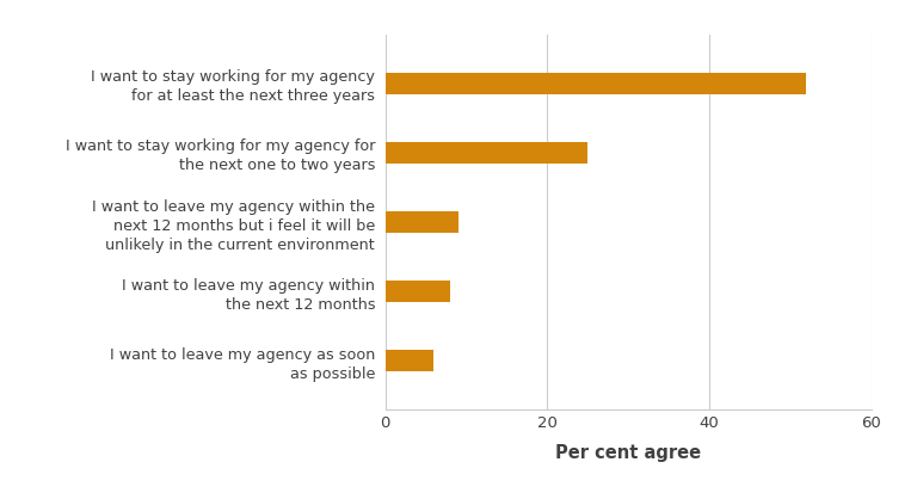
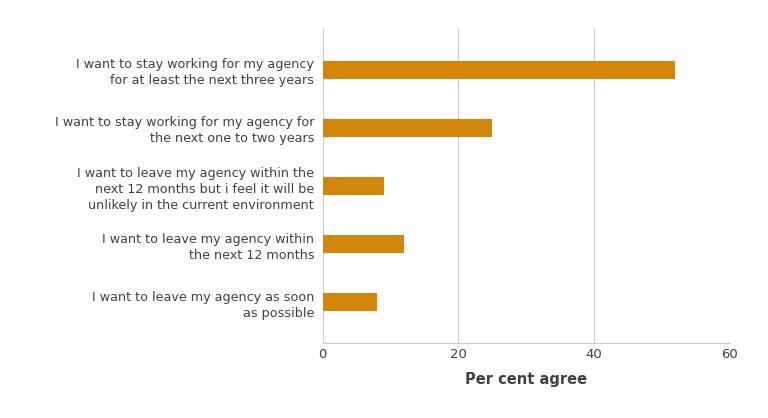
I want to leave my agency within the next 12 months: 8 -> 12
I want to leave my agency as soon as possible: 6 -> 8
